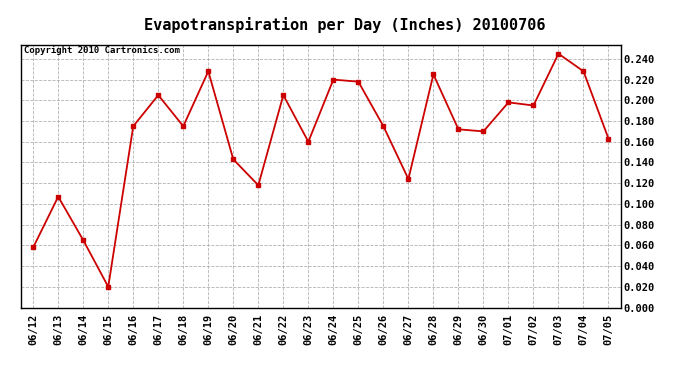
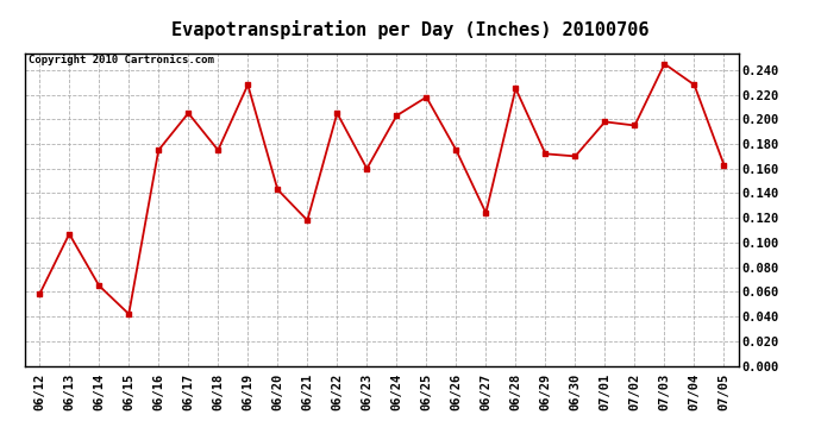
06/15: 0.020 -> 0.042
06/24: 0.220 -> 0.203
